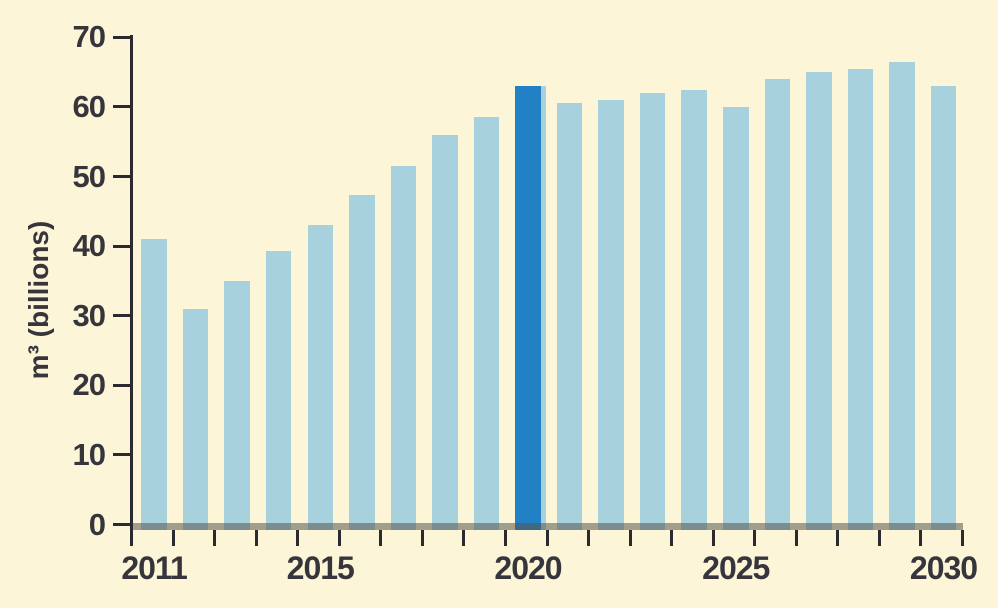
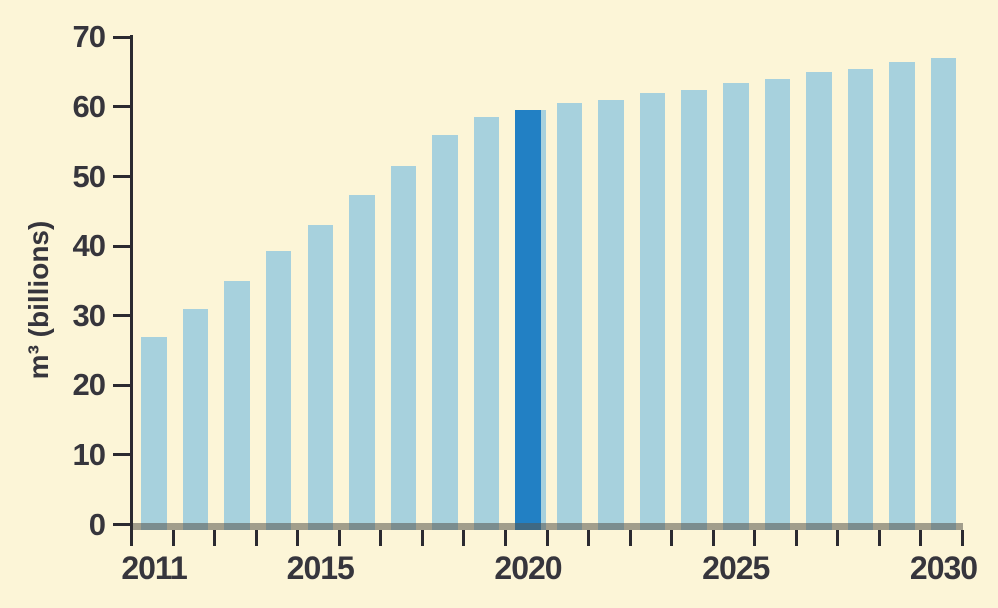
2011: 41 -> 27
2020: 63 -> 60
2025: 60 -> 64
2030: 63 -> 67
